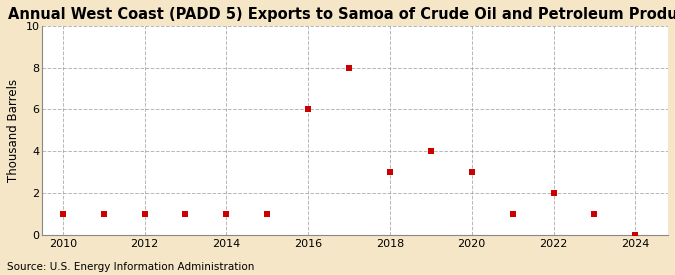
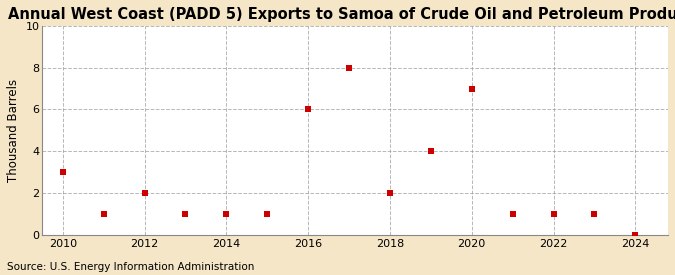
2010: 1 -> 3
2012: 1 -> 2
2018: 3 -> 2
2020: 3 -> 7
2022: 2 -> 1
